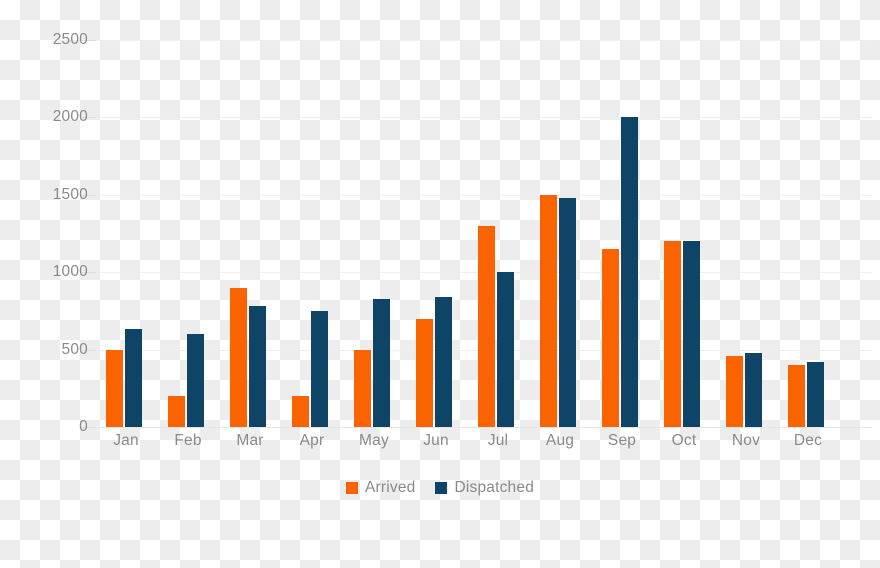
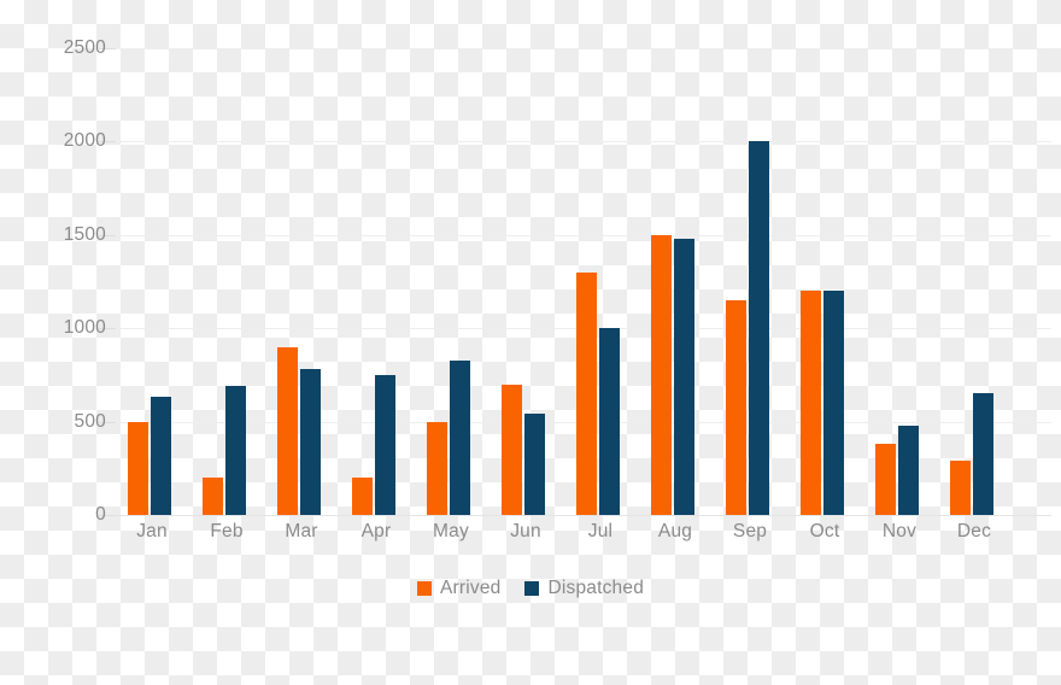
Dispatched/Feb: 600 -> 690
Dispatched/Jun: 840 -> 540
Arrived/Nov: 460 -> 380
Arrived/Dec: 400 -> 290
Dispatched/Dec: 420 -> 650
